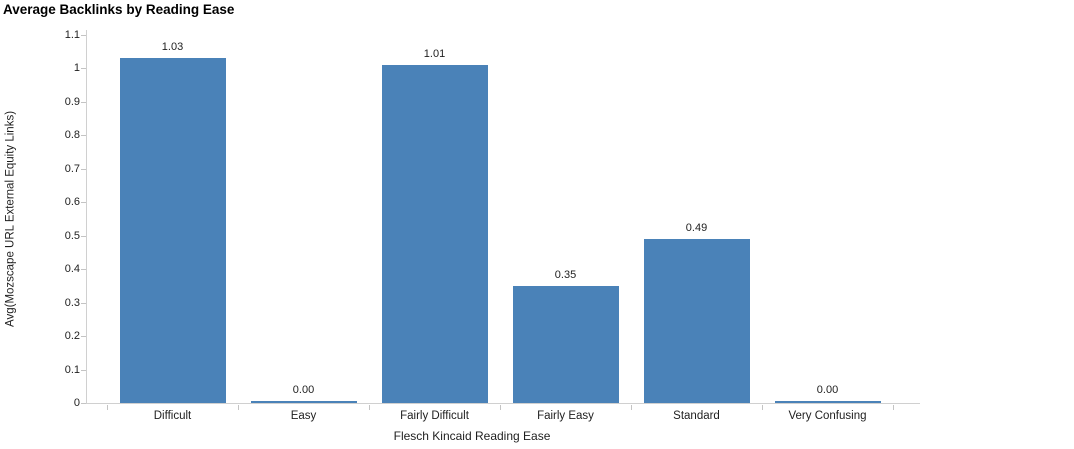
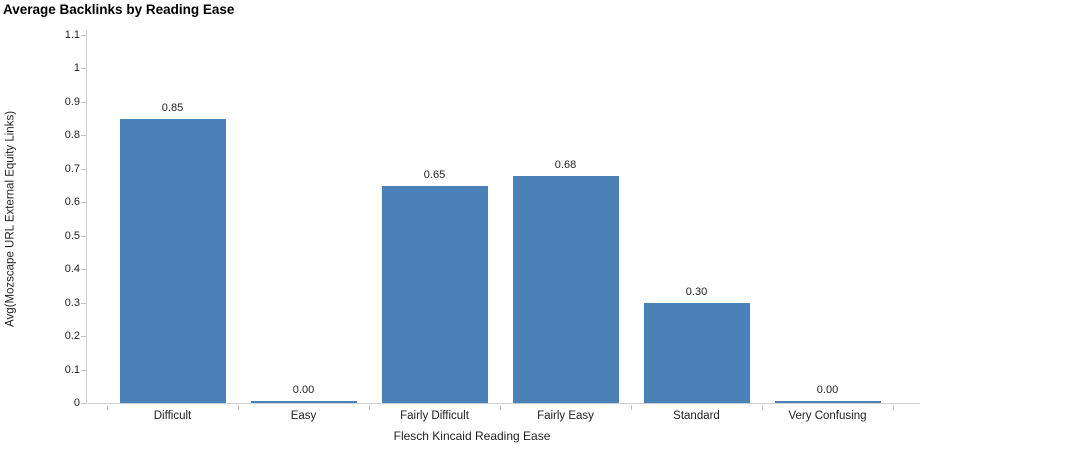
Difficult: 1.03 -> 0.85
Fairly Difficult: 1.01 -> 0.65
Fairly Easy: 0.35 -> 0.68
Standard: 0.49 -> 0.30
